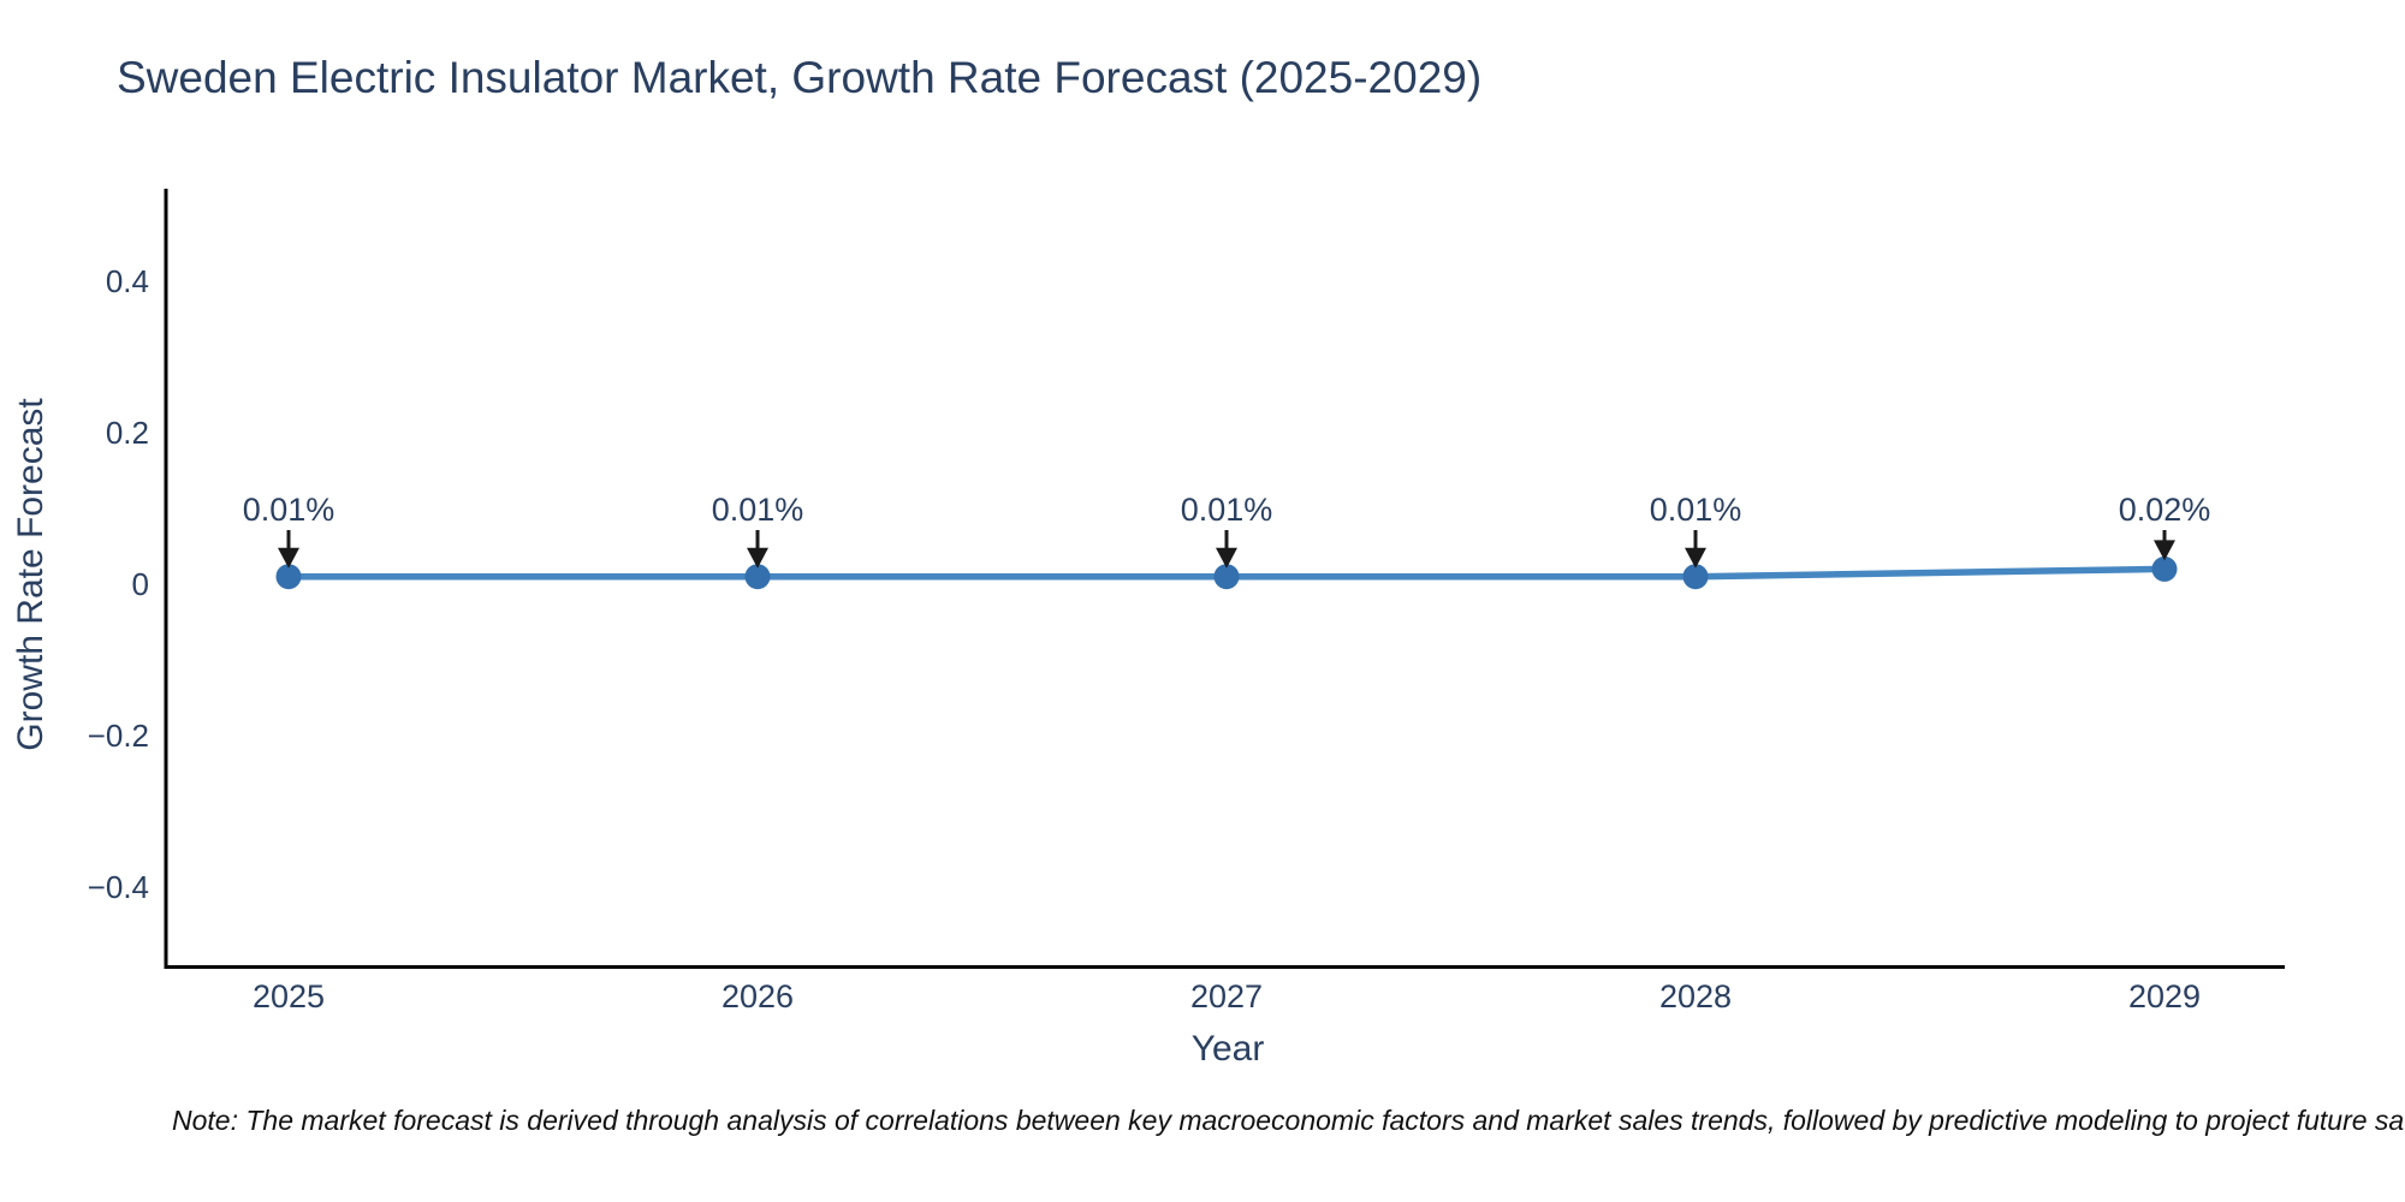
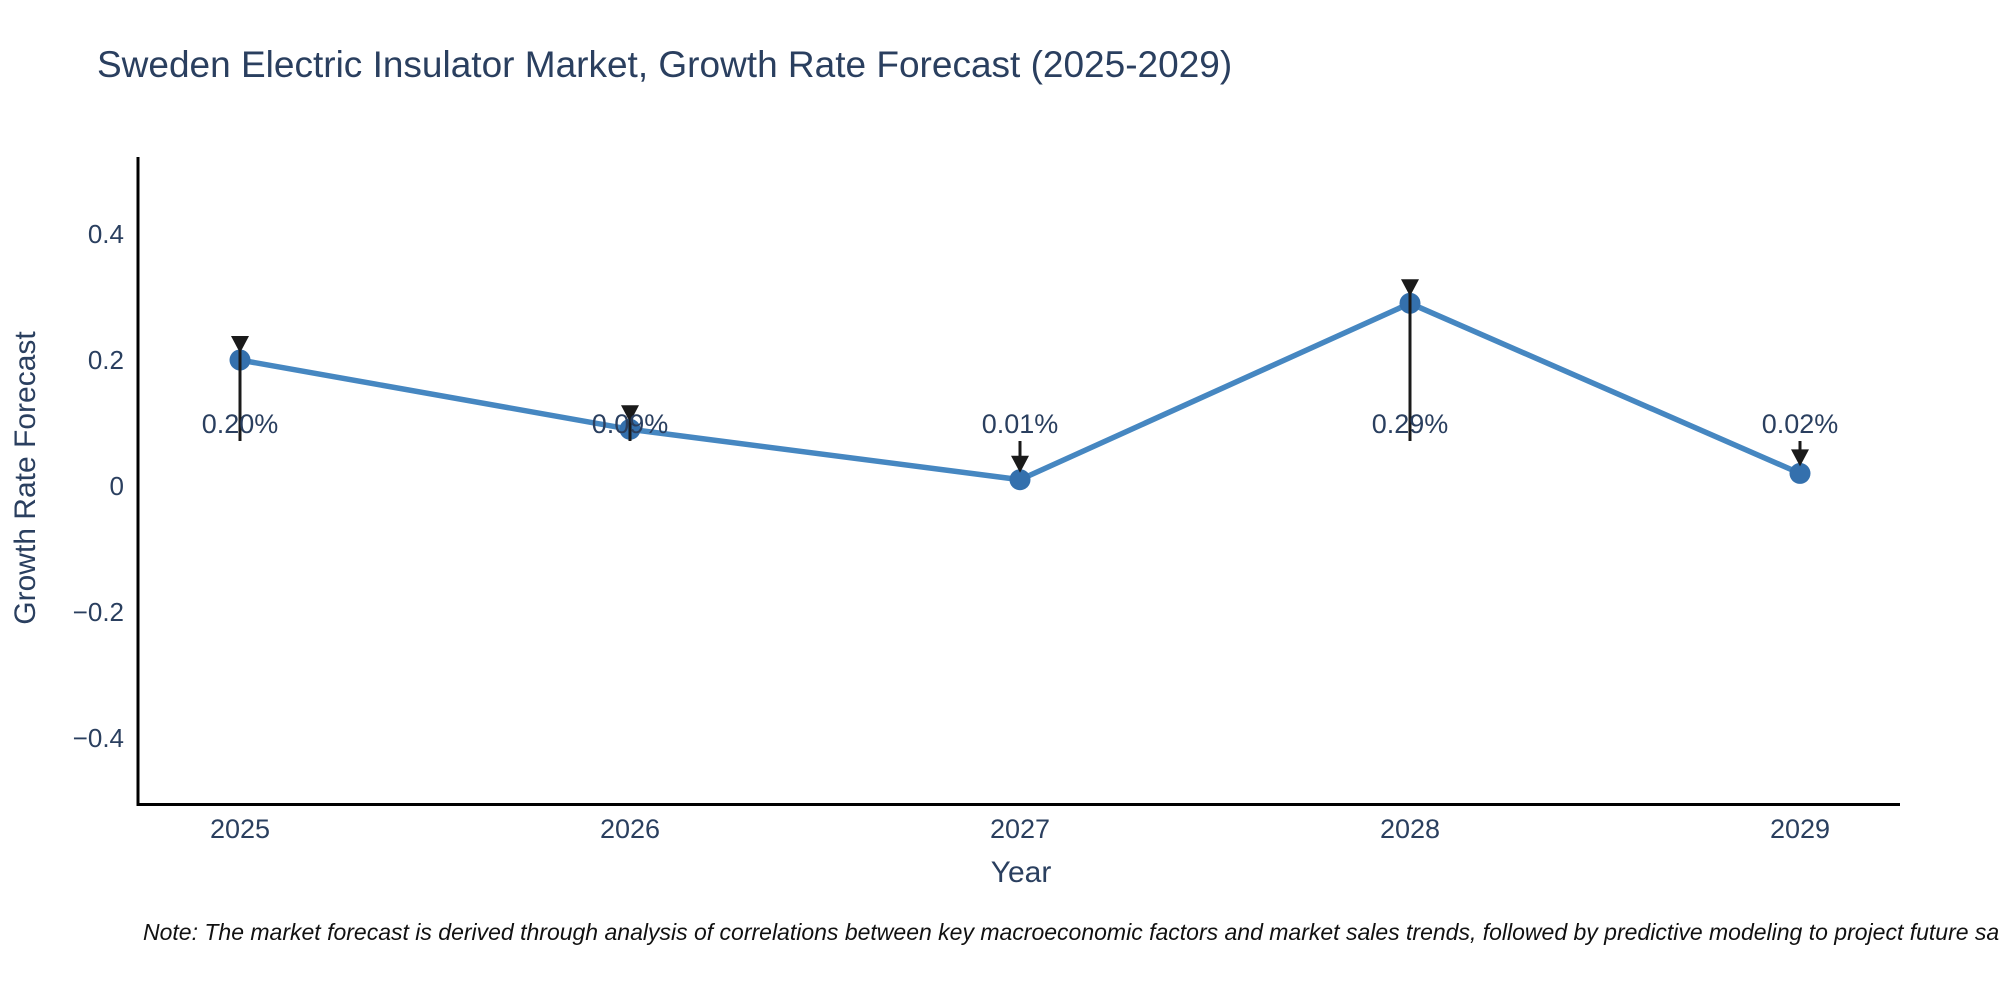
2025: 0.01% -> 0.20%
2026: 0.01% -> 0.09%
2028: 0.01% -> 0.29%
